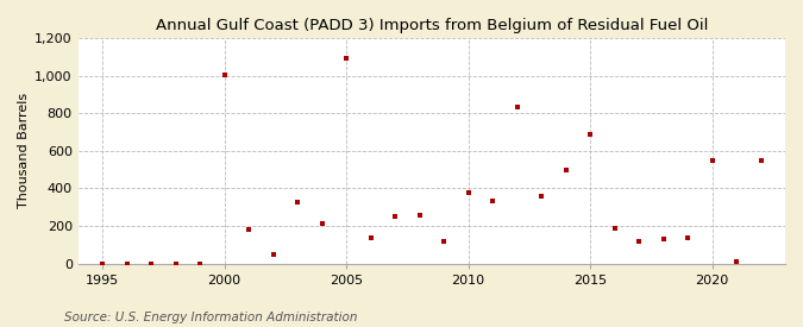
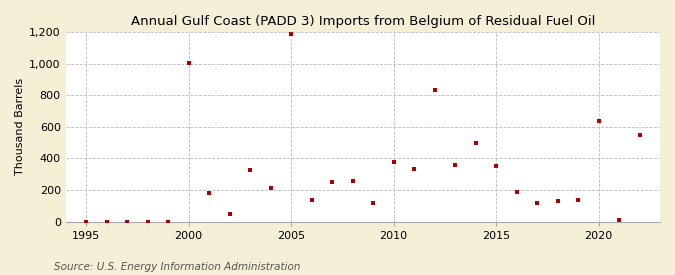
2005: 1,090 -> 1,180
2015: 690 -> 350
2020: 550 -> 640
